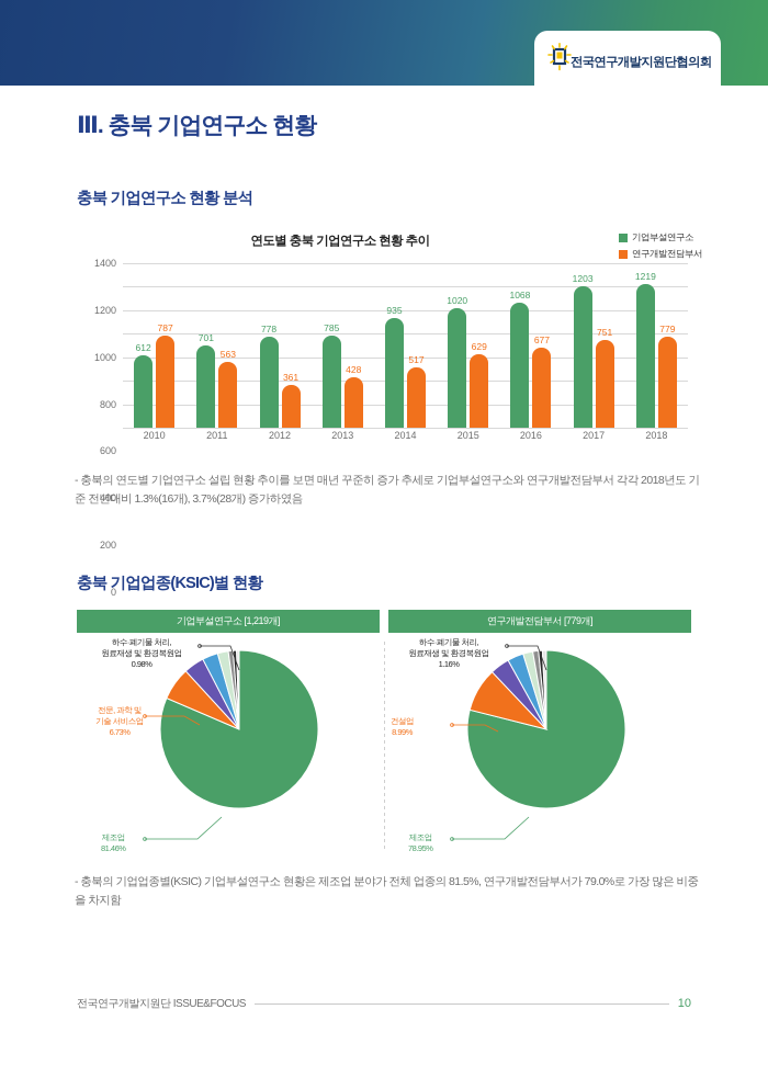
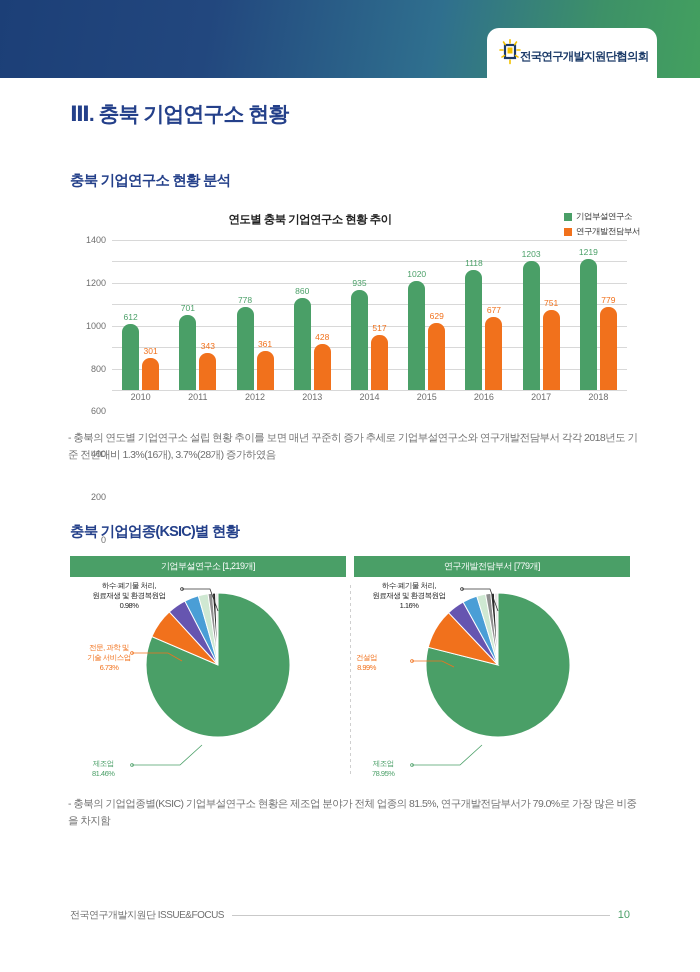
연도별 충북 기업연구소 현황 추이/연구개발전담부서/2010: 787 -> 301
연도별 충북 기업연구소 현황 추이/연구개발전담부서/2011: 563 -> 343
연도별 충북 기업연구소 현황 추이/기업부설연구소/2013: 785 -> 860
연도별 충북 기업연구소 현황 추이/기업부설연구소/2016: 1068 -> 1118
